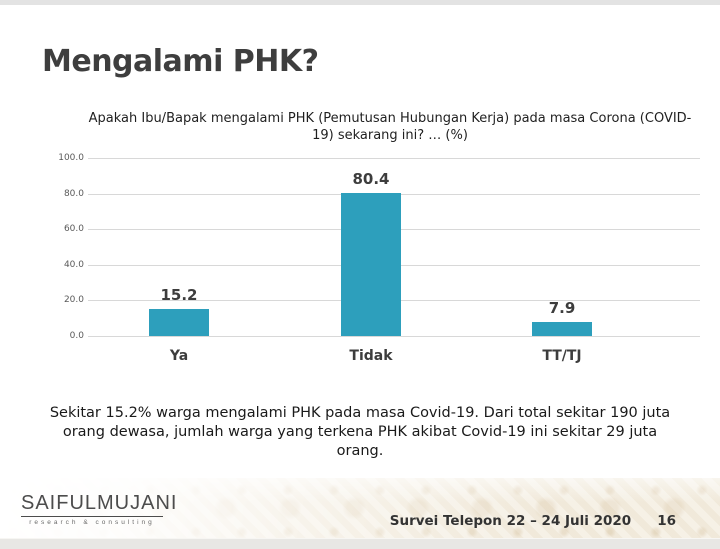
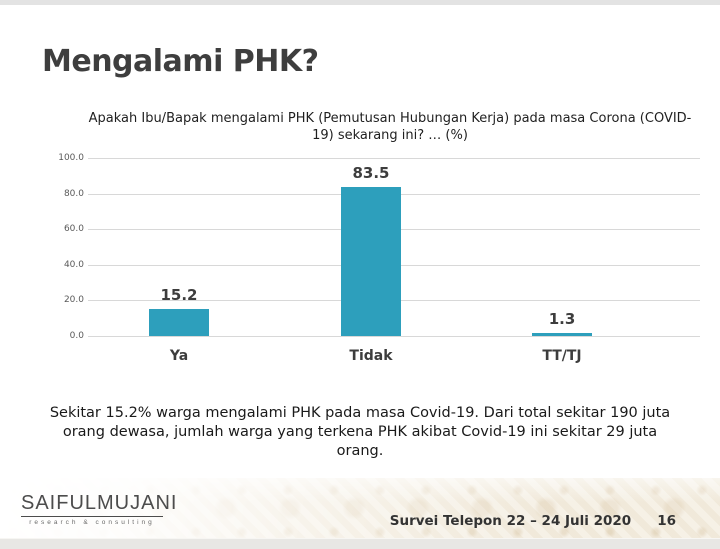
Tidak: 80.4 -> 83.5
TT/TJ: 7.9 -> 1.3
